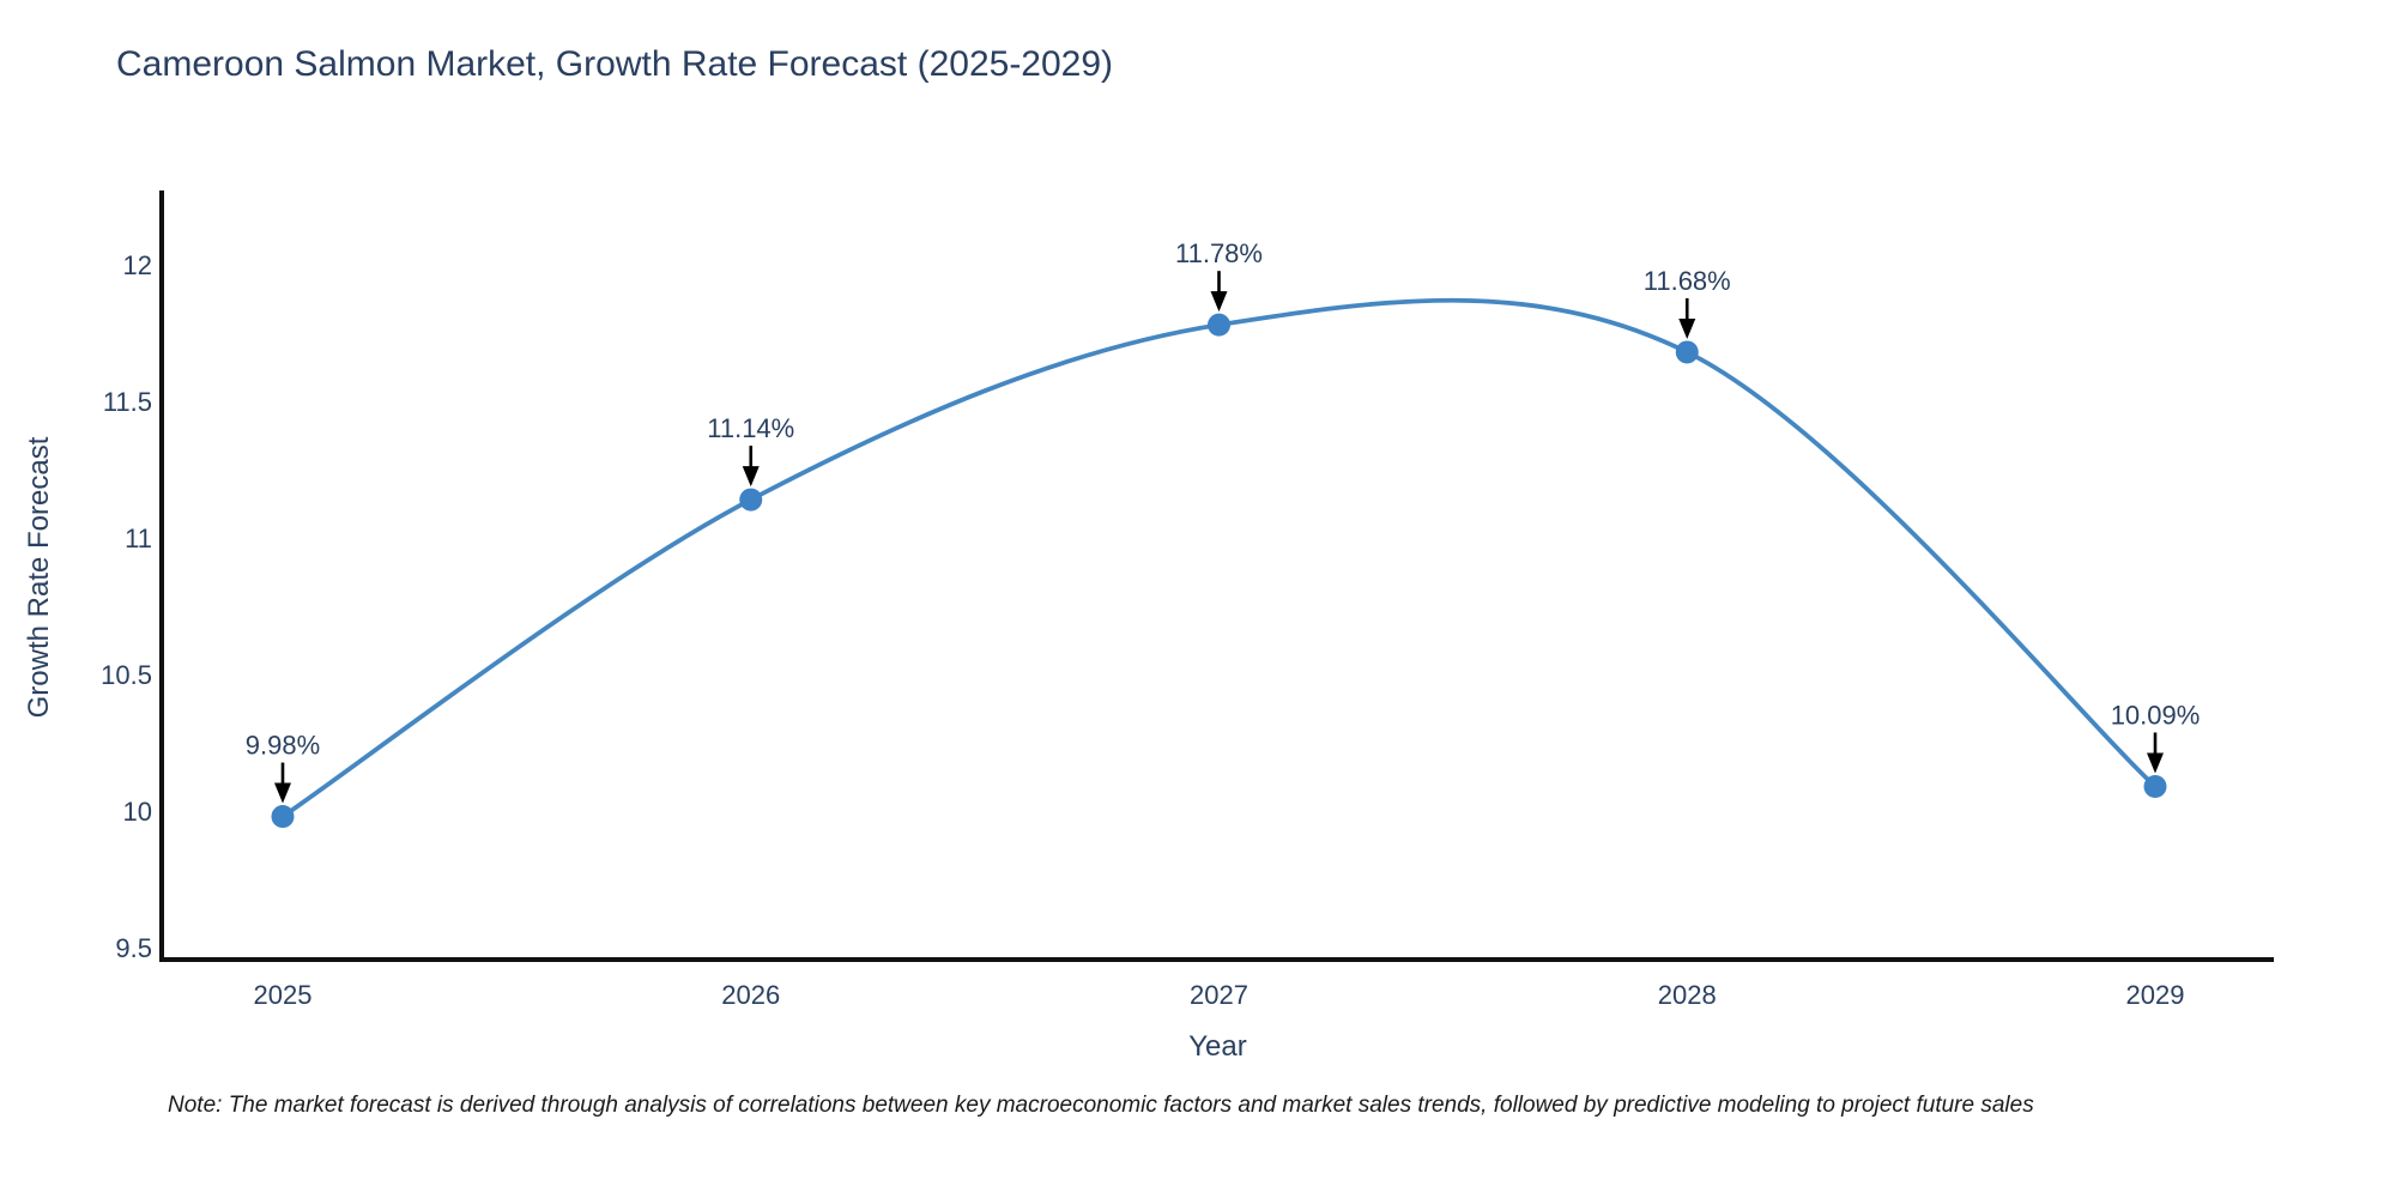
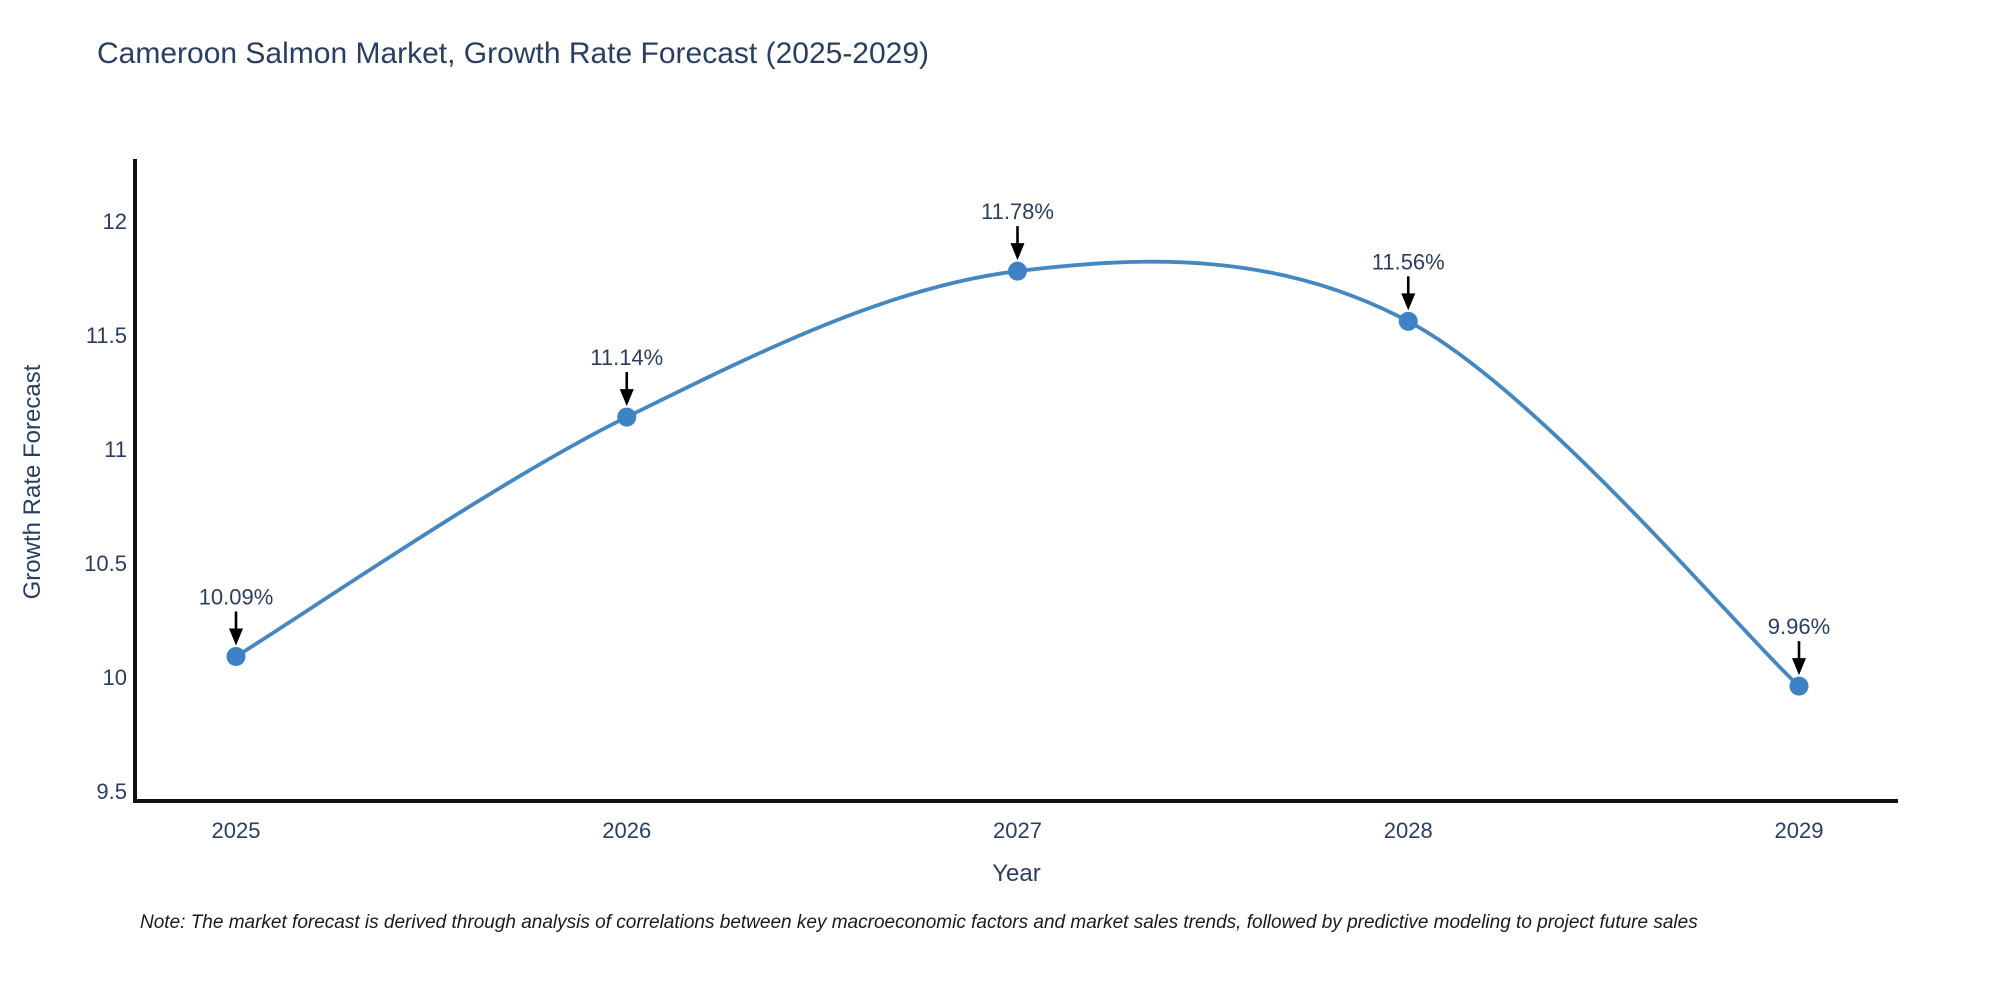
2025: 9.98% -> 10.09%
2028: 11.68% -> 11.56%
2029: 10.09% -> 9.96%
